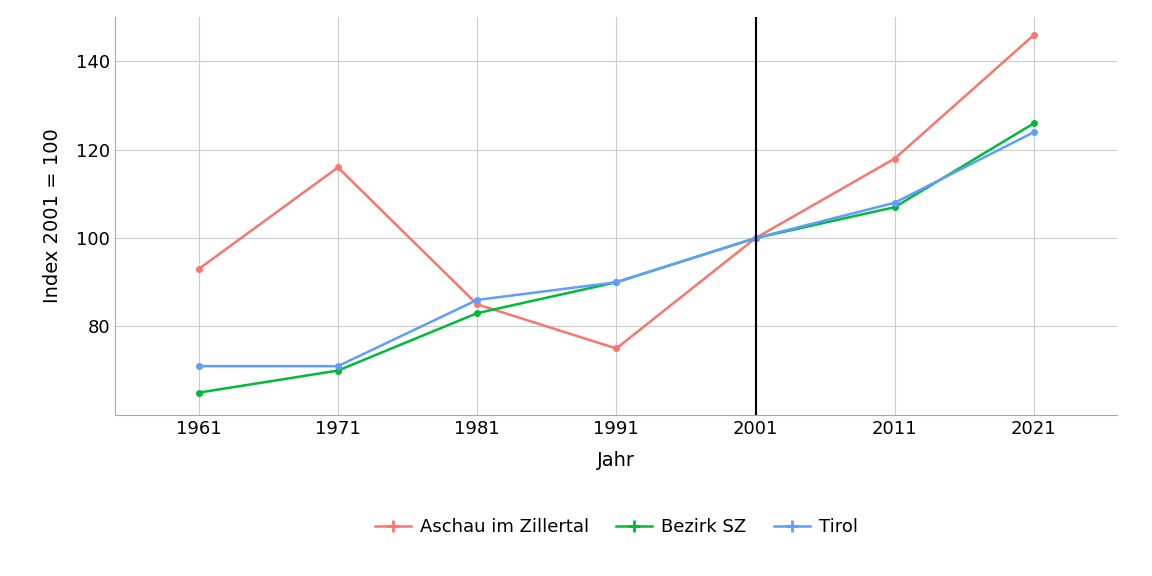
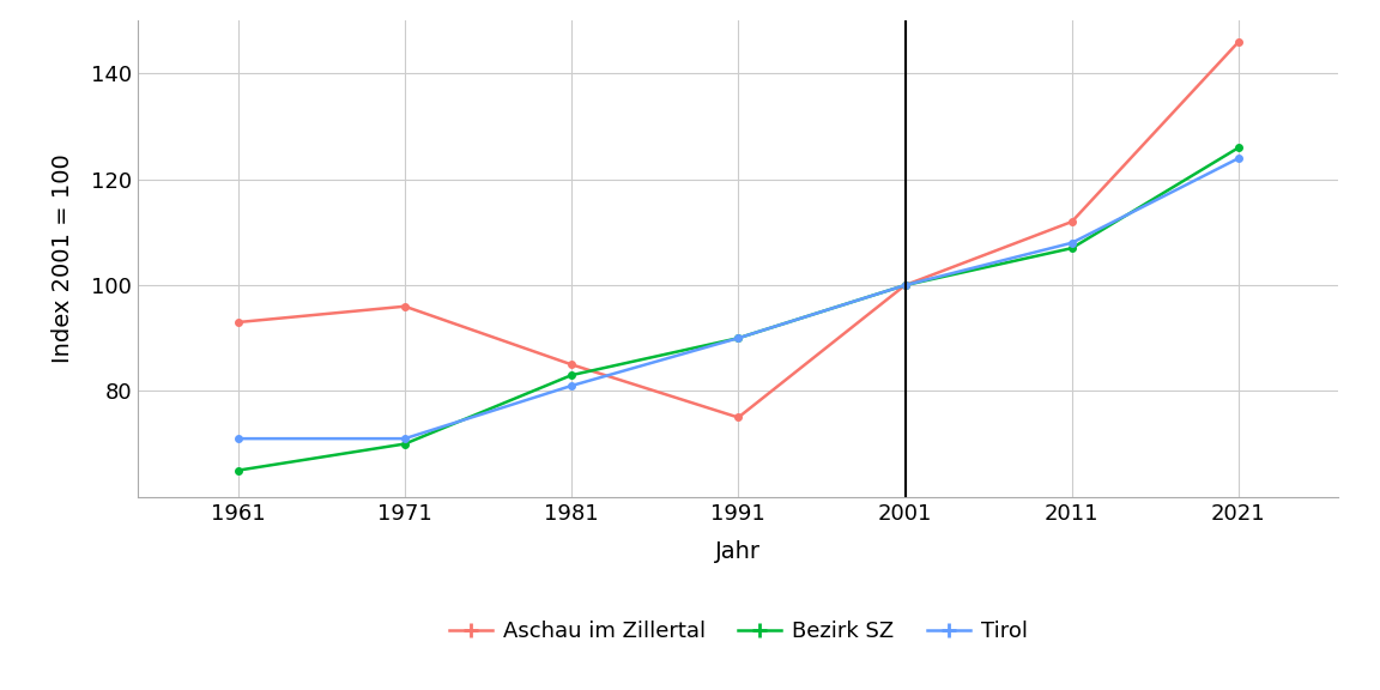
Aschau im Zillertal/1971: 116 -> 96
Tirol/1981: 86 -> 81
Aschau im Zillertal/2011: 118 -> 112
